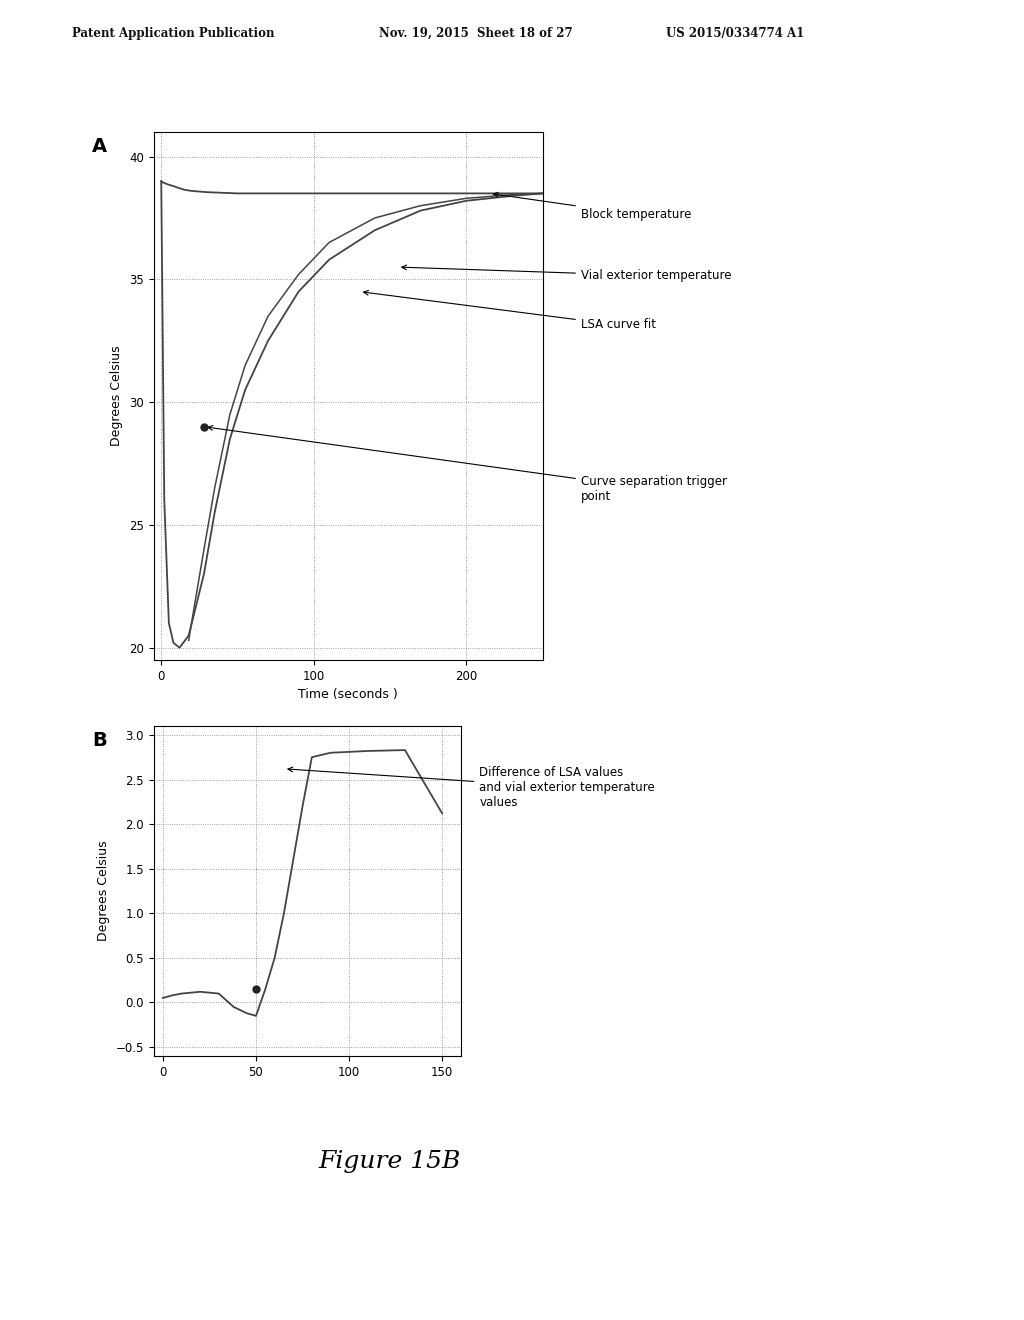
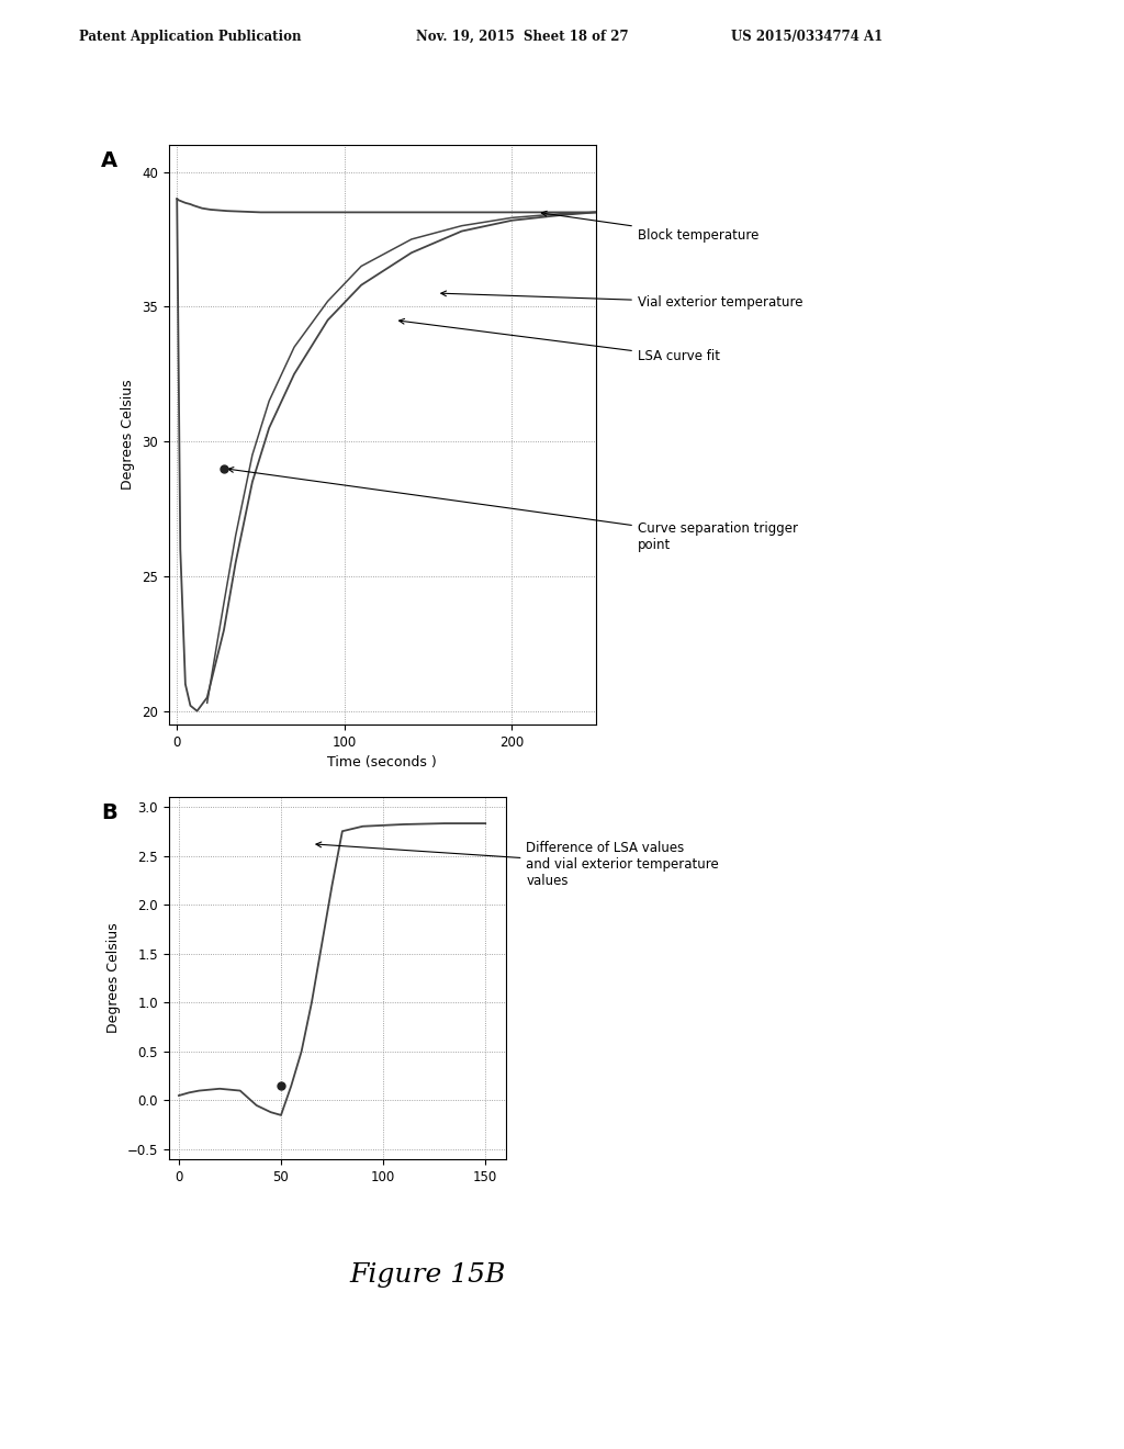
150: 2.12 -> 2.83
